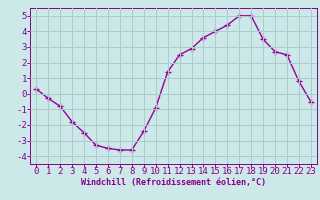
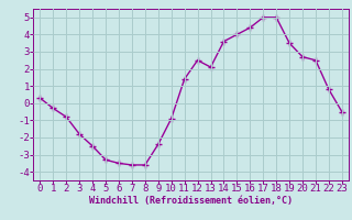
13: 2.9 -> 2.1
